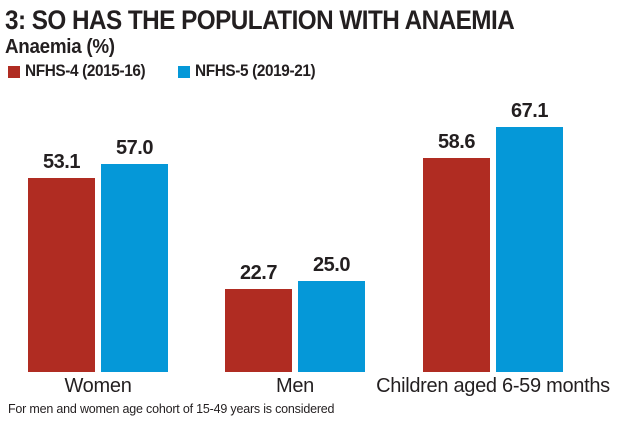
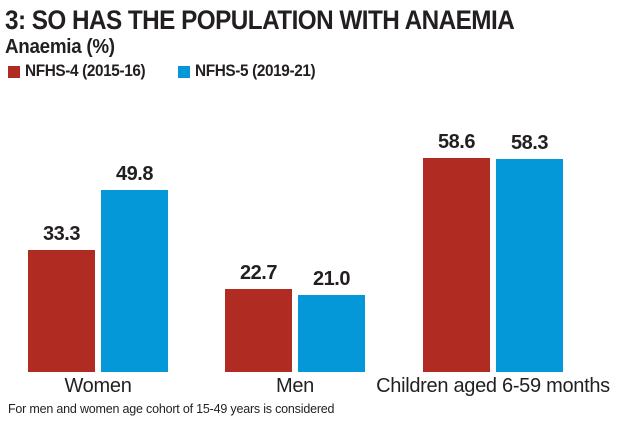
NFHS-4 (2015-16)/Women: 53.1 -> 33.3
NFHS-5 (2019-21)/Women: 57.0 -> 49.8
NFHS-5 (2019-21)/Men: 25.0 -> 21.0
NFHS-5 (2019-21)/Children aged 6-59 months: 67.1 -> 58.3
